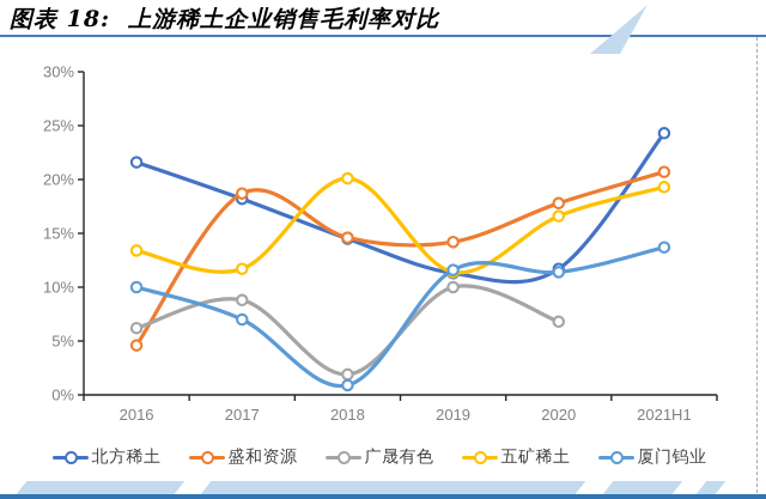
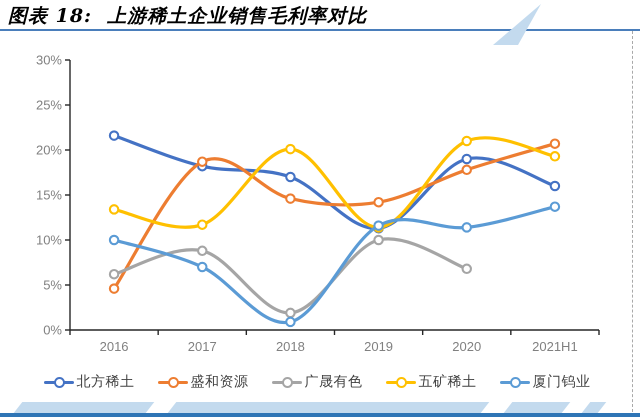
北方稀土/2018: 14% -> 17%
北方稀土/2020: 12% -> 19%
五矿稀土/2020: 17% -> 21%
北方稀土/2021H1: 24% -> 16%
